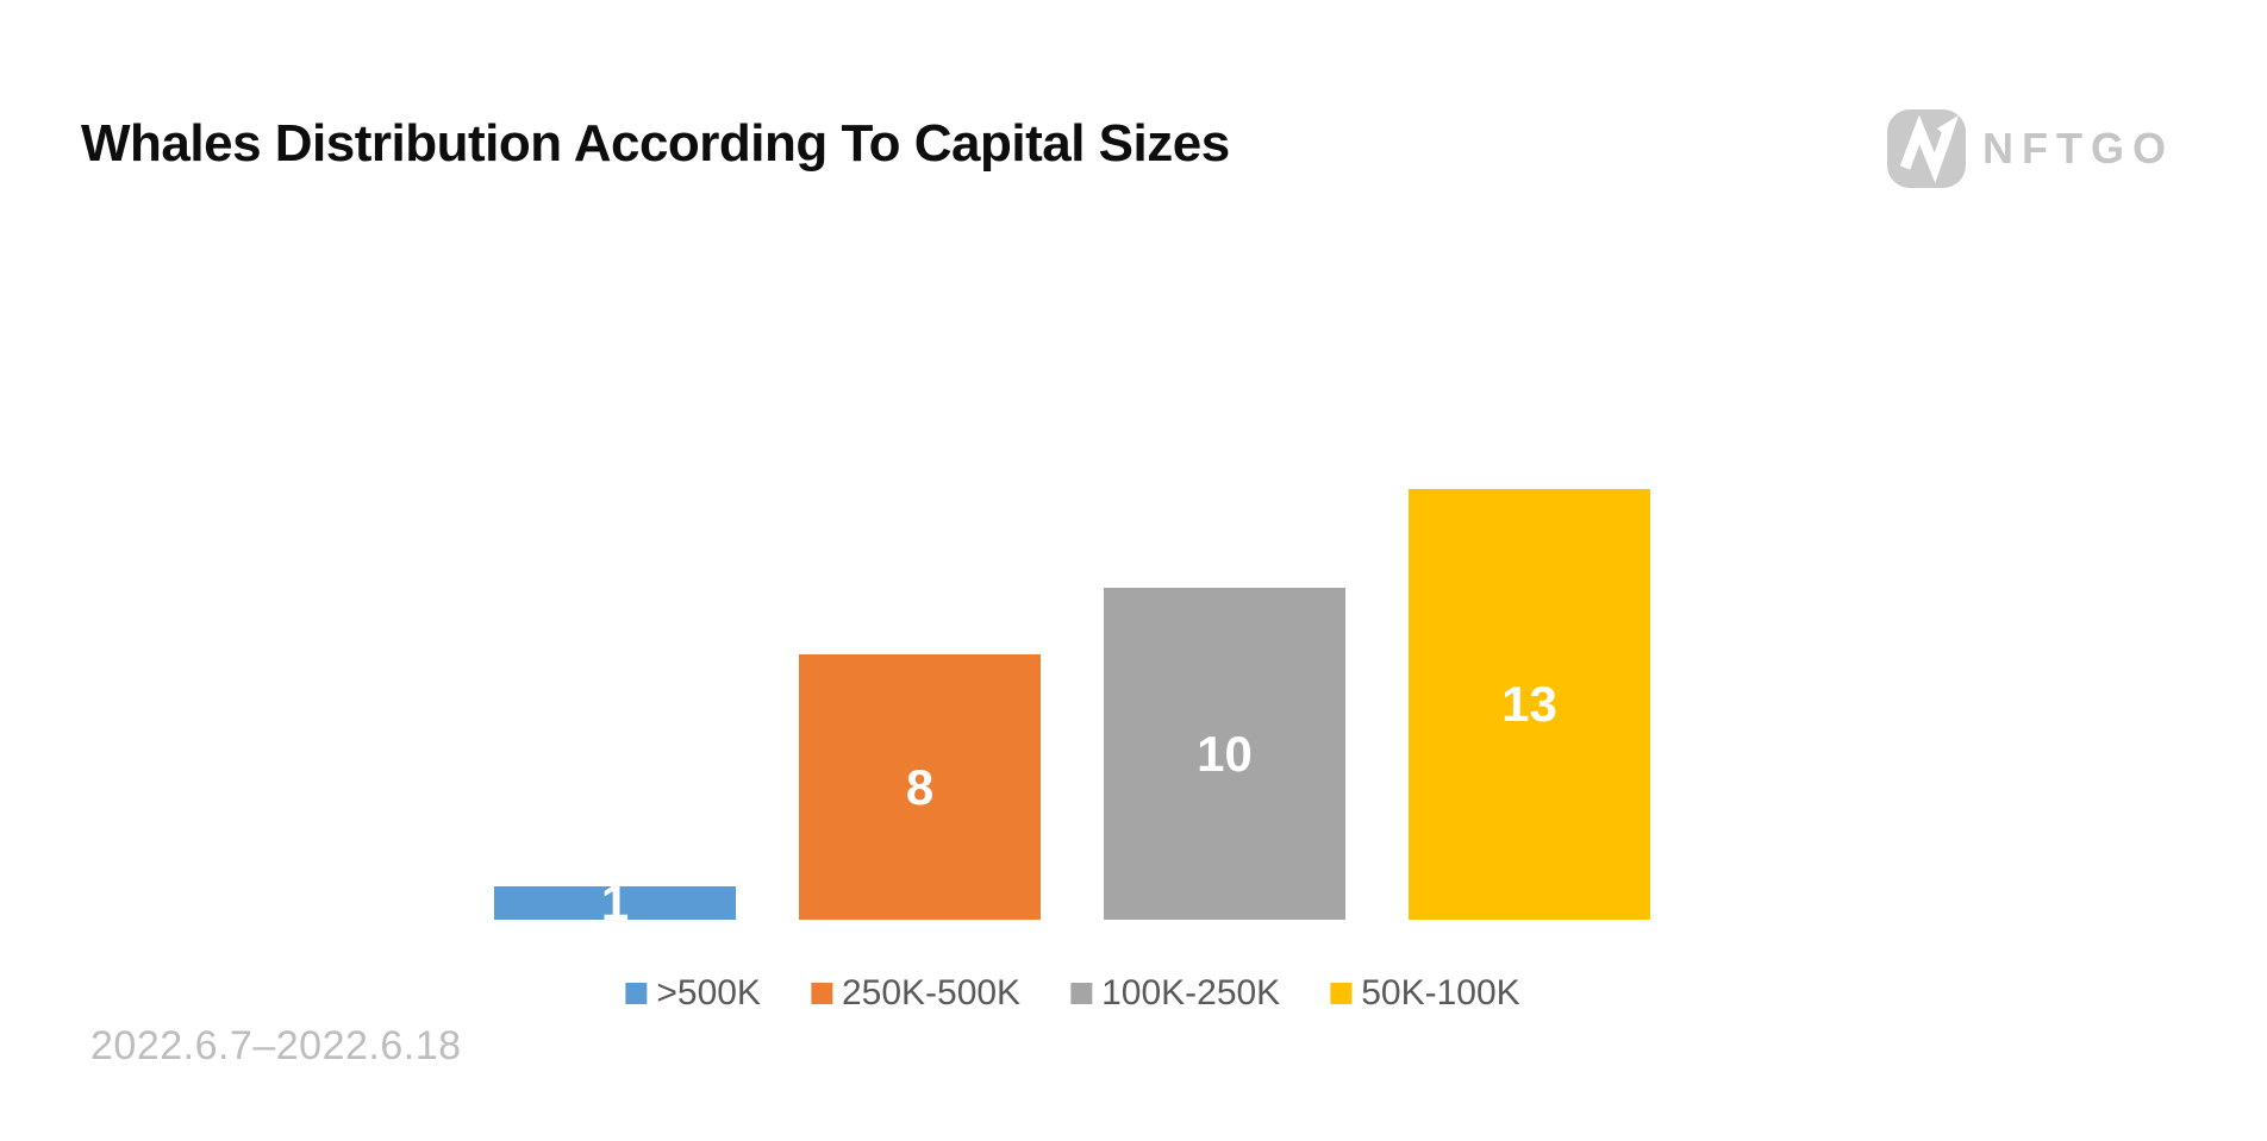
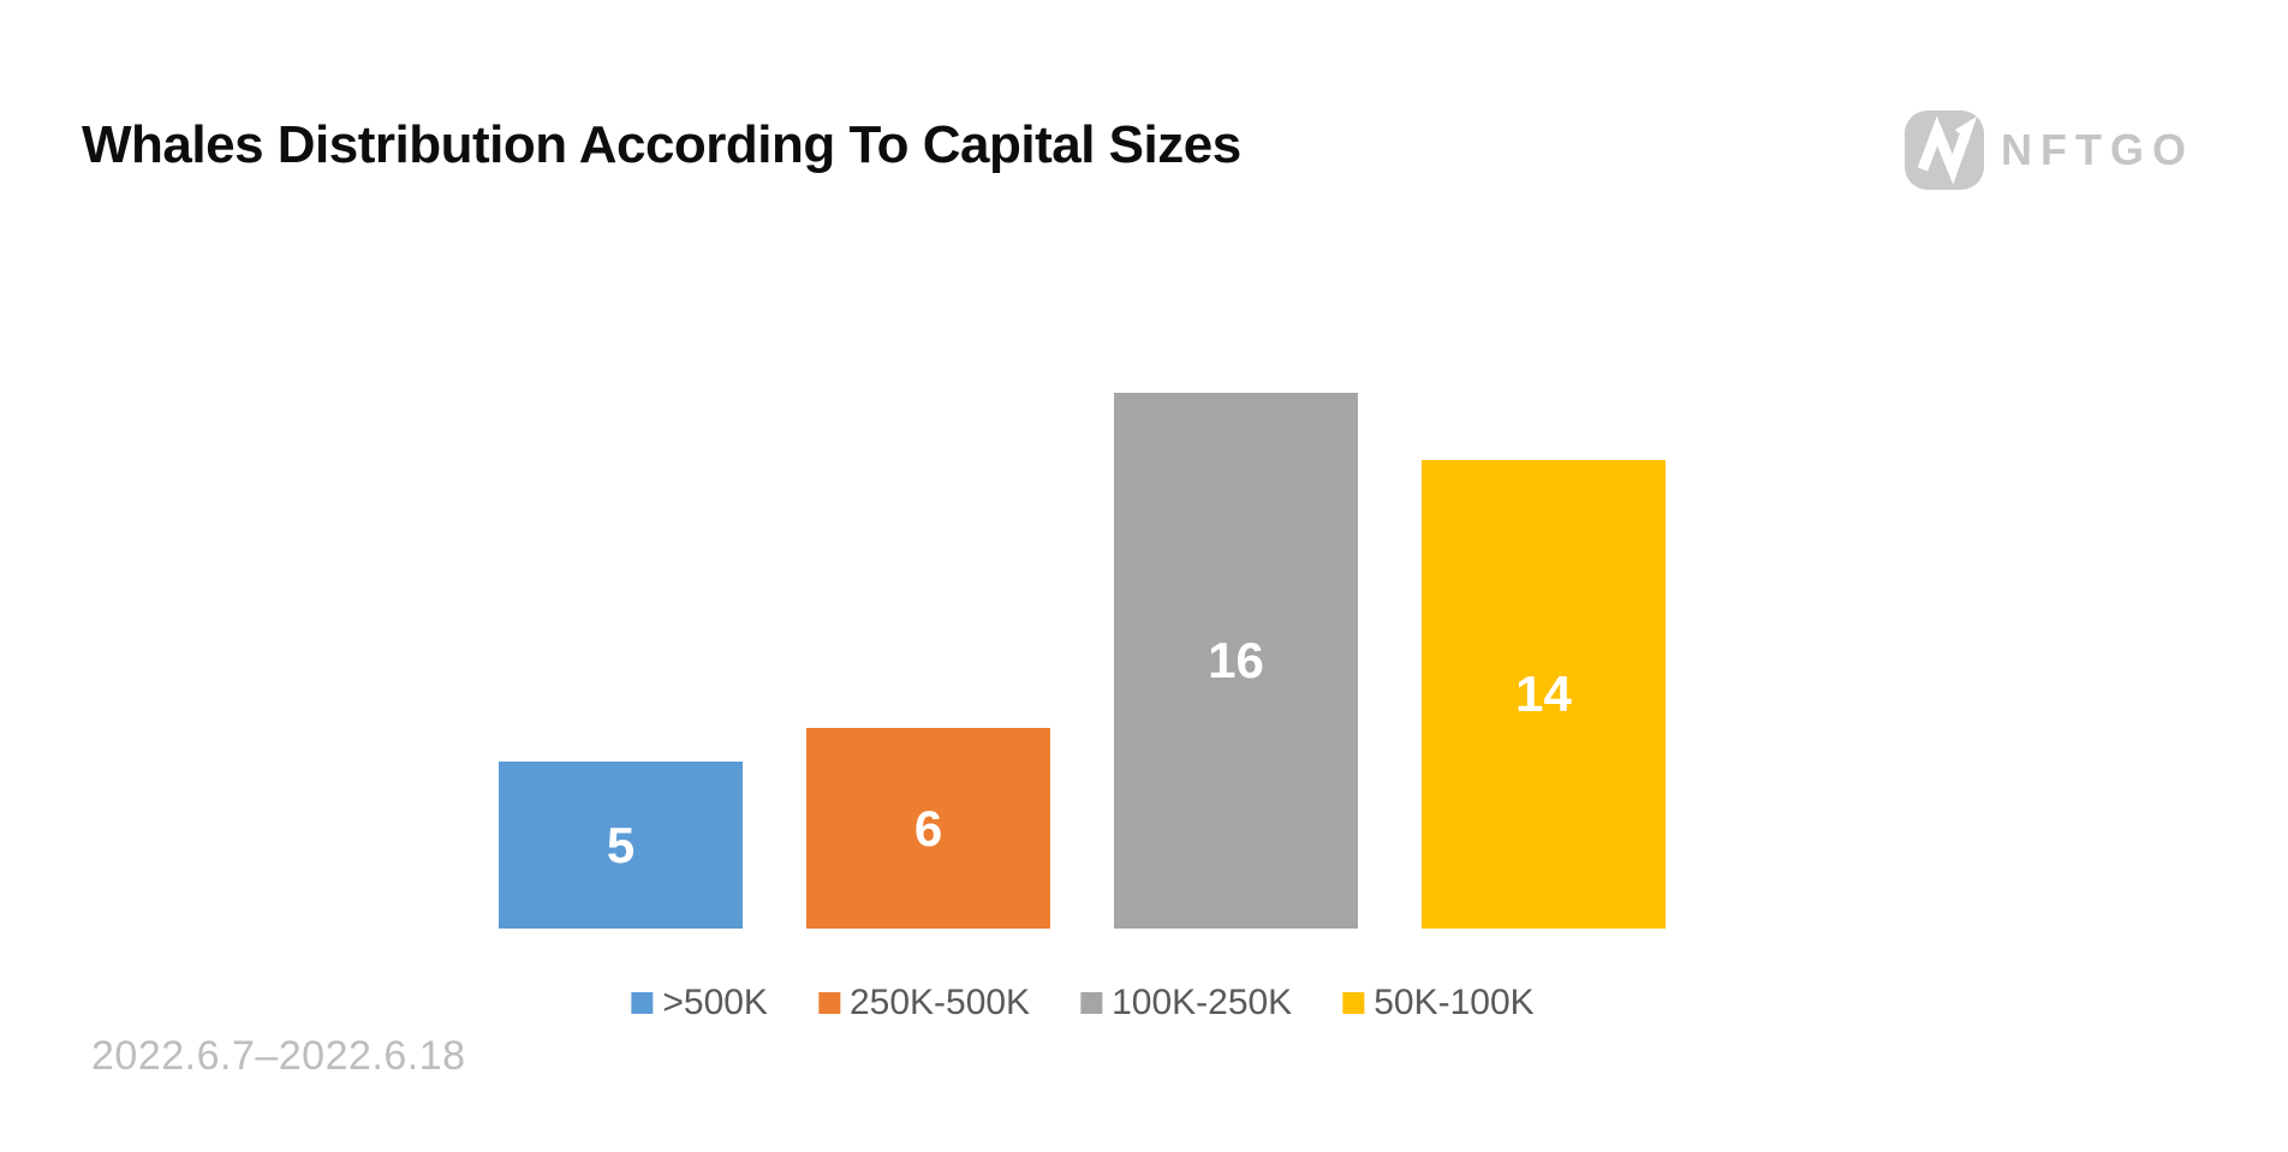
>500K: 1 -> 5
250K-500K: 8 -> 6
100K-250K: 10 -> 16
50K-100K: 13 -> 14
